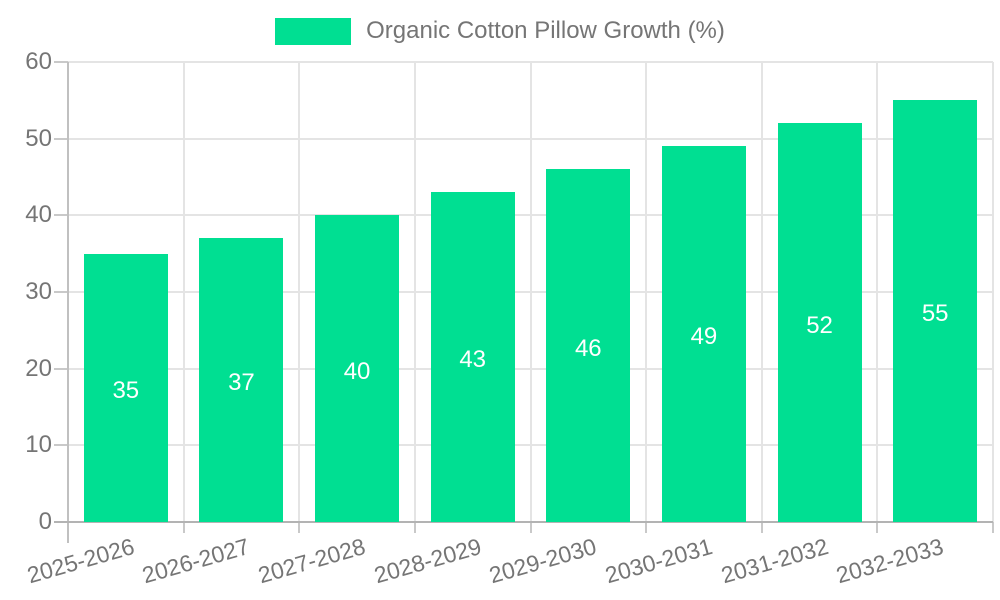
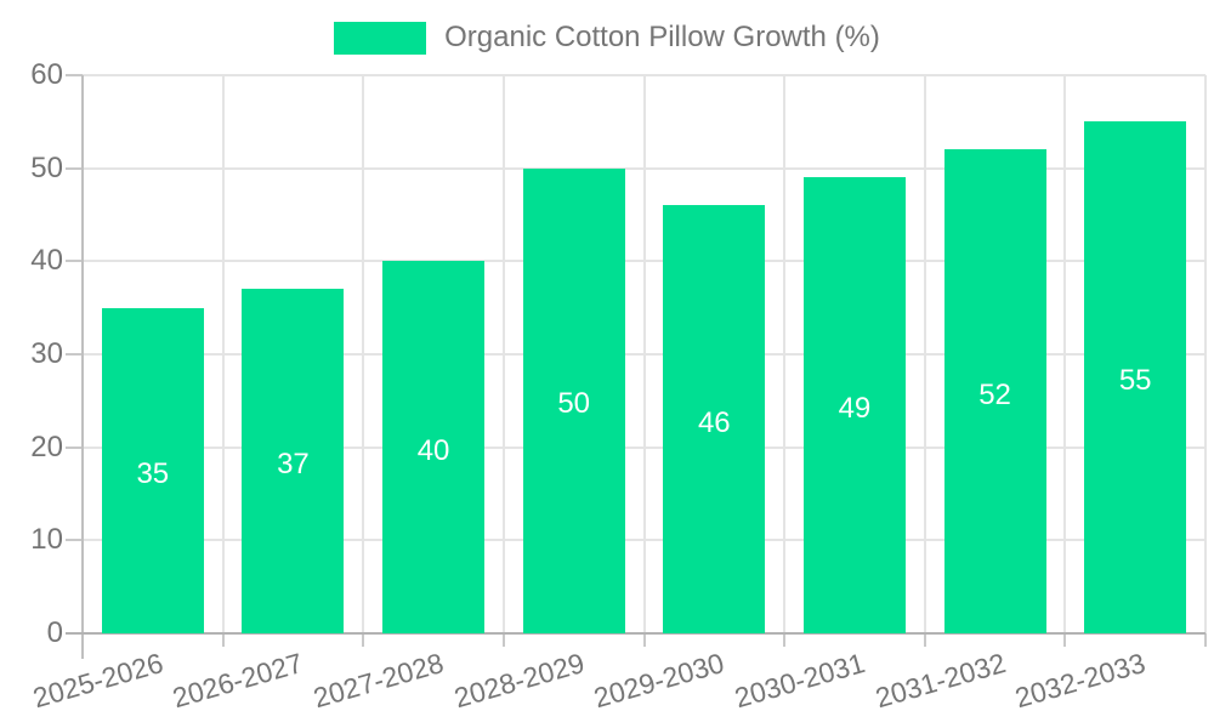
2028-2029: 43 -> 50
